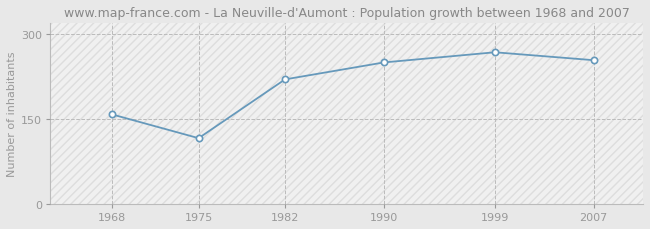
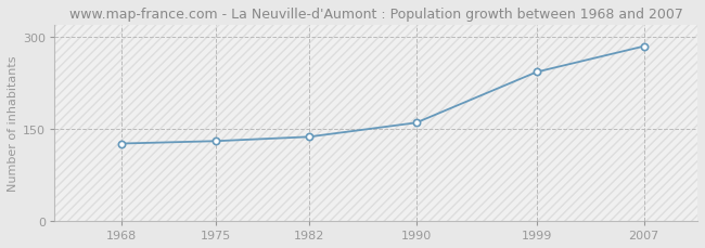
1968: 158 -> 126
1975: 116 -> 130
1982: 220 -> 137
1990: 250 -> 160
1999: 268 -> 243
2007: 254 -> 285
